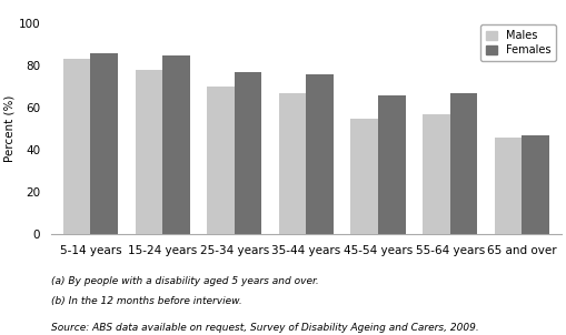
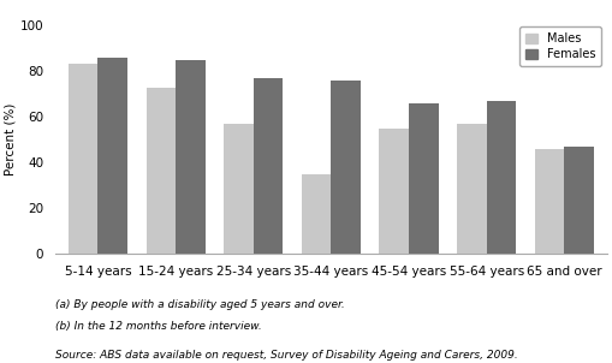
Males/15-24 years: 78 -> 73
Males/25-34 years: 70 -> 57
Males/35-44 years: 67 -> 35
